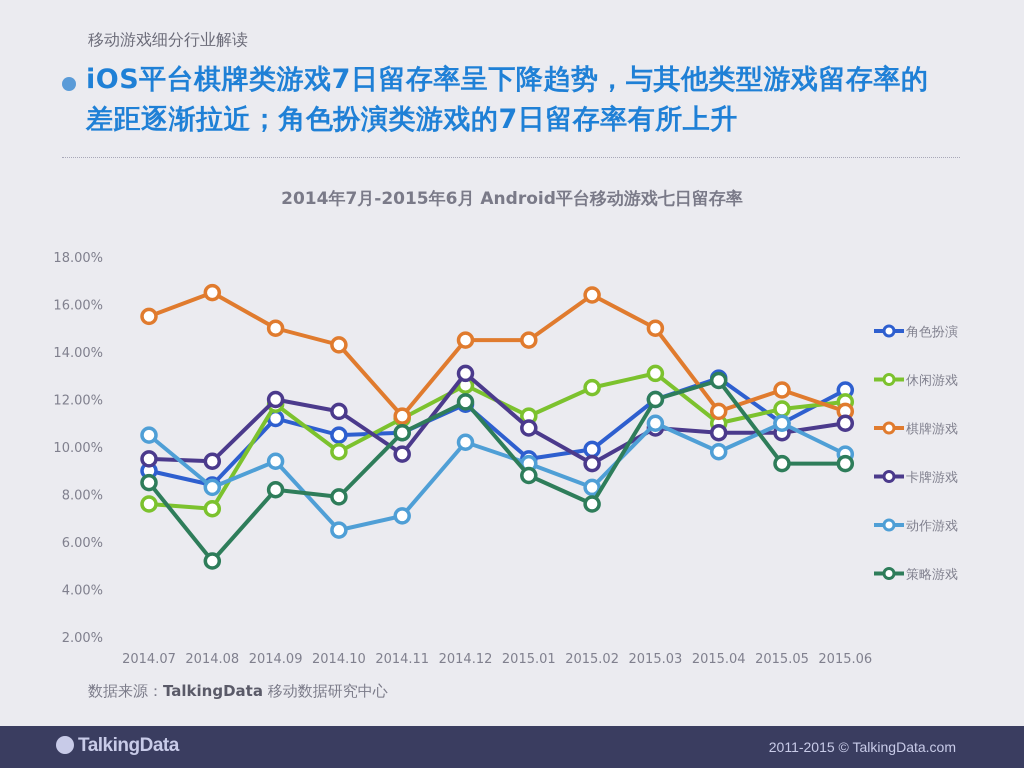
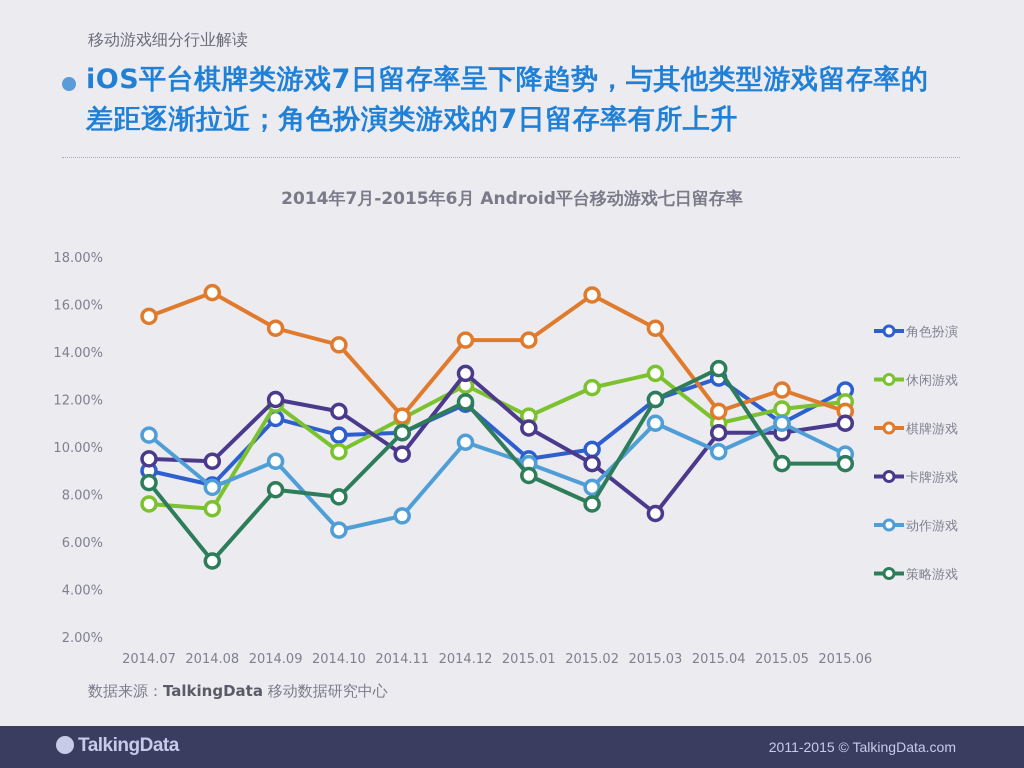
卡牌游戏/2015.03: 10.8% -> 7.2%
策略游戏/2015.04: 12.8% -> 13.3%
